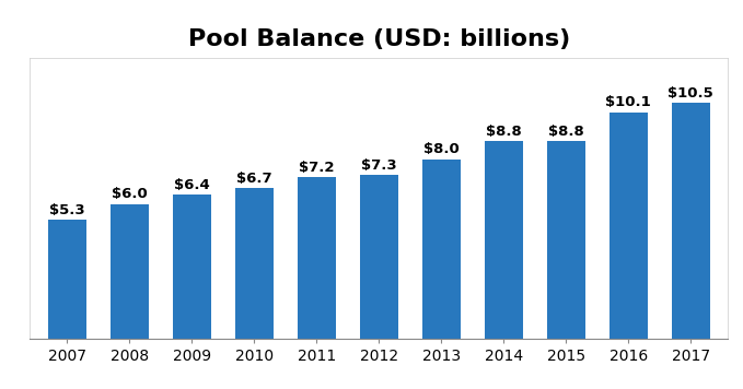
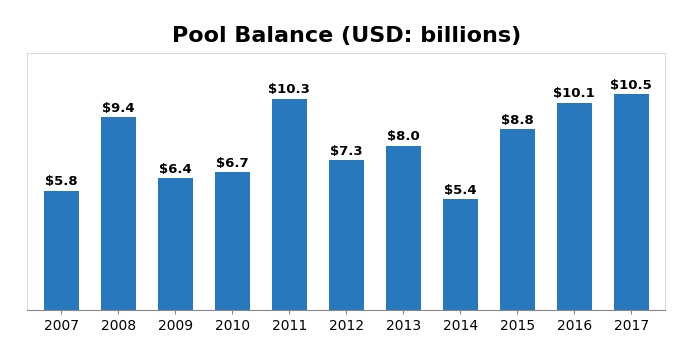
2007: $5.3 -> $5.8
2008: $6.0 -> $9.4
2011: $7.2 -> $10.3
2014: $8.8 -> $5.4
